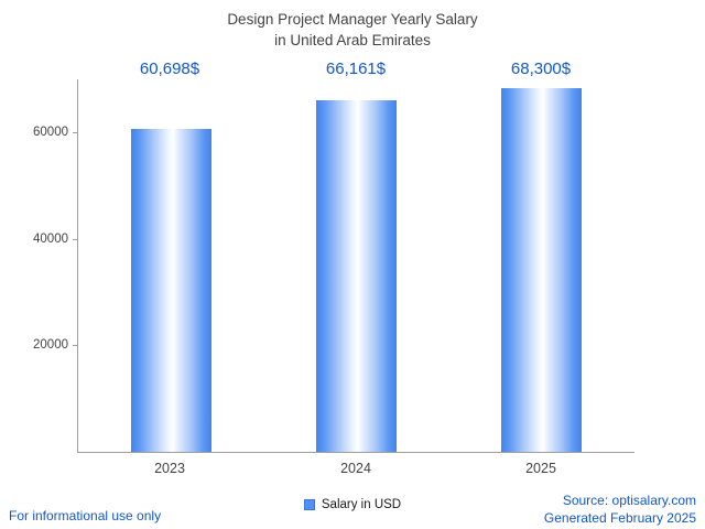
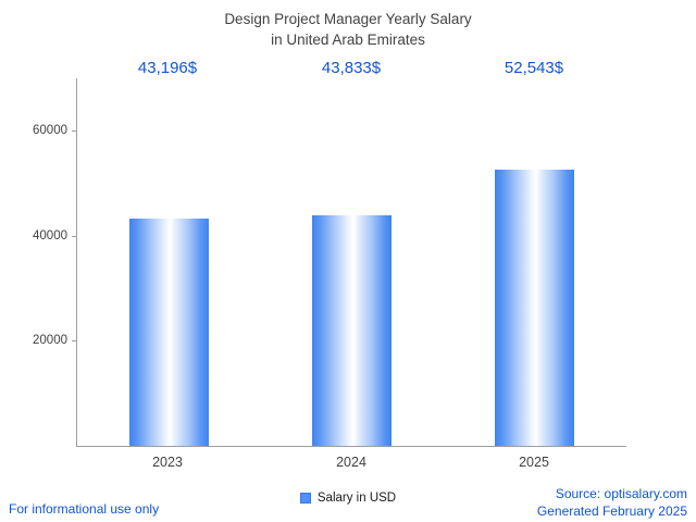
2023: 60,698 -> 43,196
2024: 66,161 -> 43,833
2025: 68,300 -> 52,543
